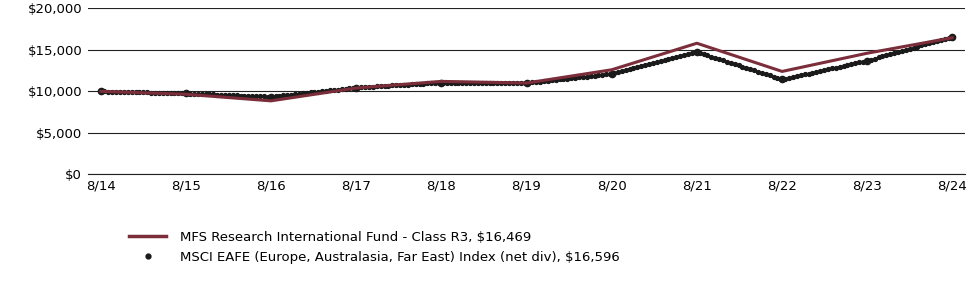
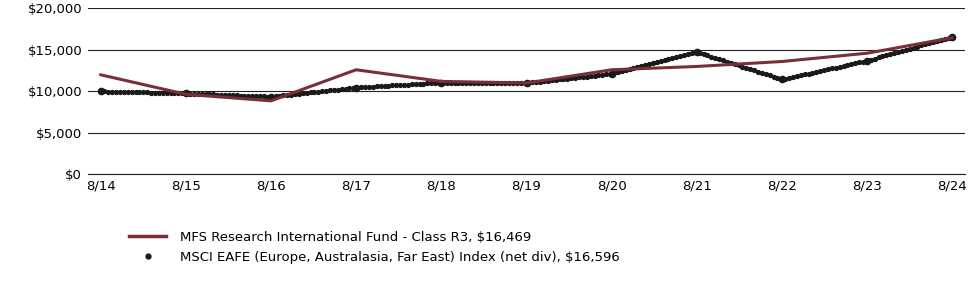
MFS Research International Fund - Class R3, $16,469/8/14: $10,000 -> $12,000
MFS Research International Fund - Class R3, $16,469/8/17: $10,400 -> $12,600
MFS Research International Fund - Class R3, $16,469/8/21: $15,800 -> $13,000
MFS Research International Fund - Class R3, $16,469/8/22: $12,400 -> $13,600
